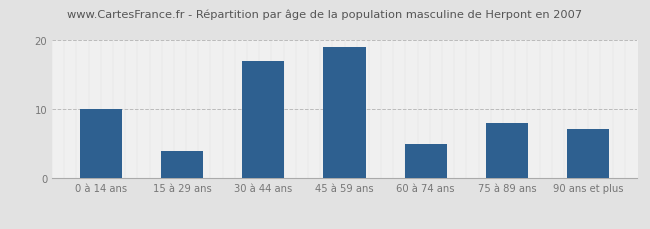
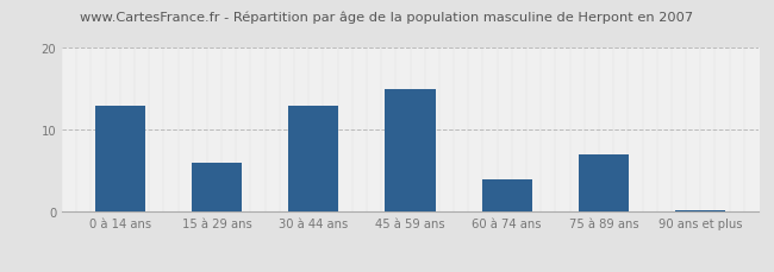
0 à 14 ans: 10.0 -> 13.0
15 à 29 ans: 4.0 -> 6.0
30 à 44 ans: 17.0 -> 13.0
45 à 59 ans: 19.0 -> 15.0
60 à 74 ans: 5.0 -> 4.0
75 à 89 ans: 8.0 -> 7.0
90 ans et plus: 7.2 -> 0.2
